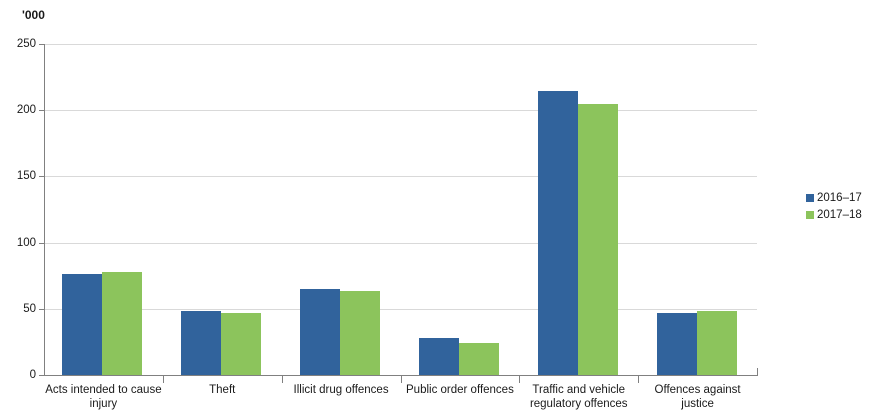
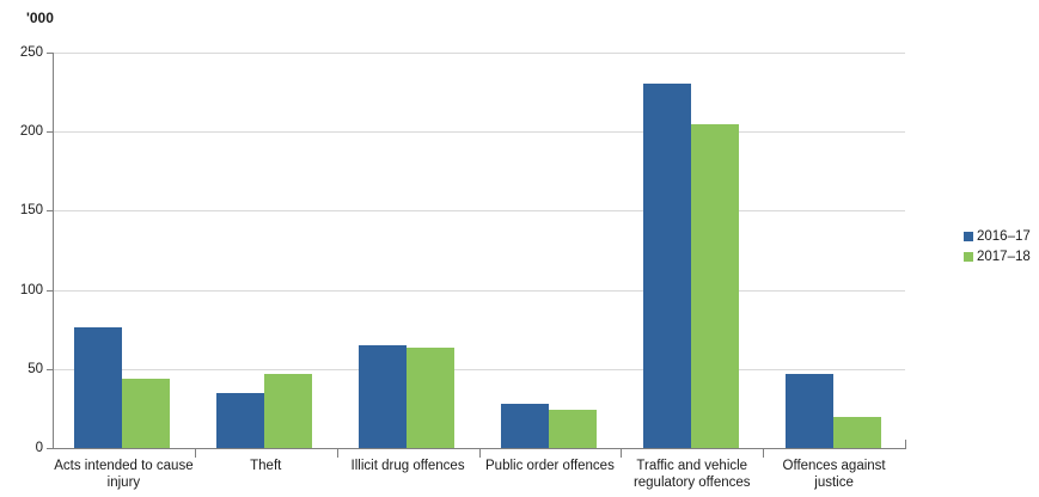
2017–18/Acts intended to cause injury: 78 -> 44
2016–17/Theft: 48 -> 35
2016–17/Traffic and vehicle regulatory offences: 214 -> 230
2017–18/Offences against justice: 48 -> 20
